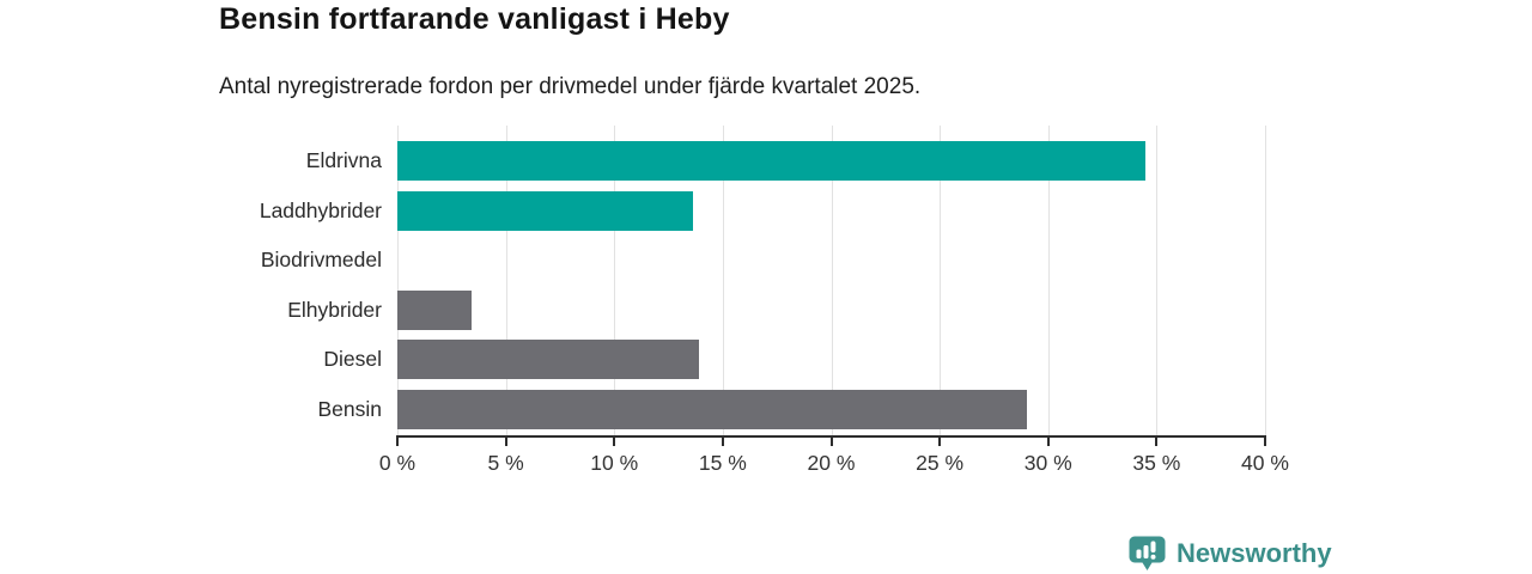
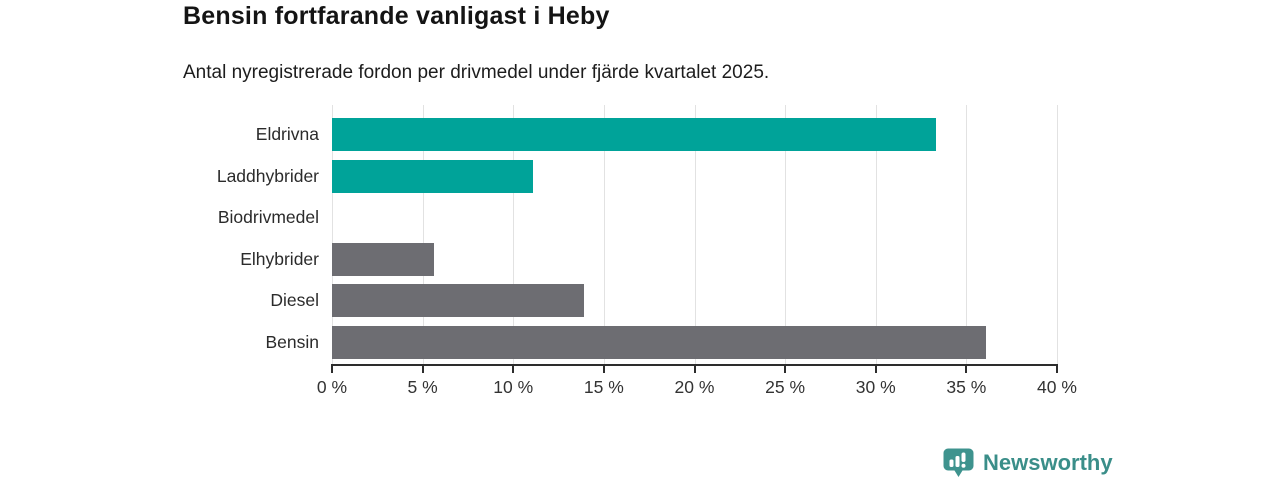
Eldrivna: 34.5% -> 33.3%
Laddhybrider: 13.6% -> 11.1%
Elhybrider: 3.4% -> 5.6%
Bensin: 29.0% -> 36.1%
